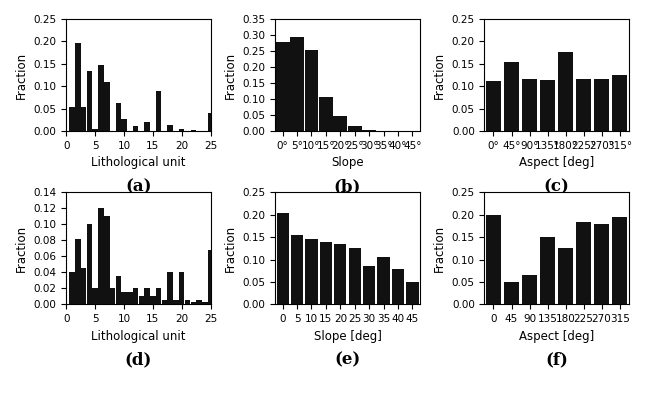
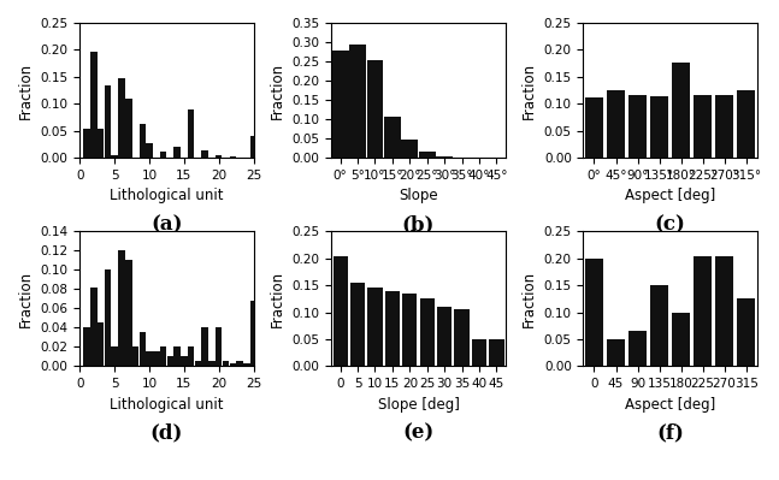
45°: 0.155 -> 0.125
30: 0.085 -> 0.110
40: 0.080 -> 0.050
180: 0.125 -> 0.100
225: 0.185 -> 0.205
270: 0.180 -> 0.205
315: 0.195 -> 0.125
